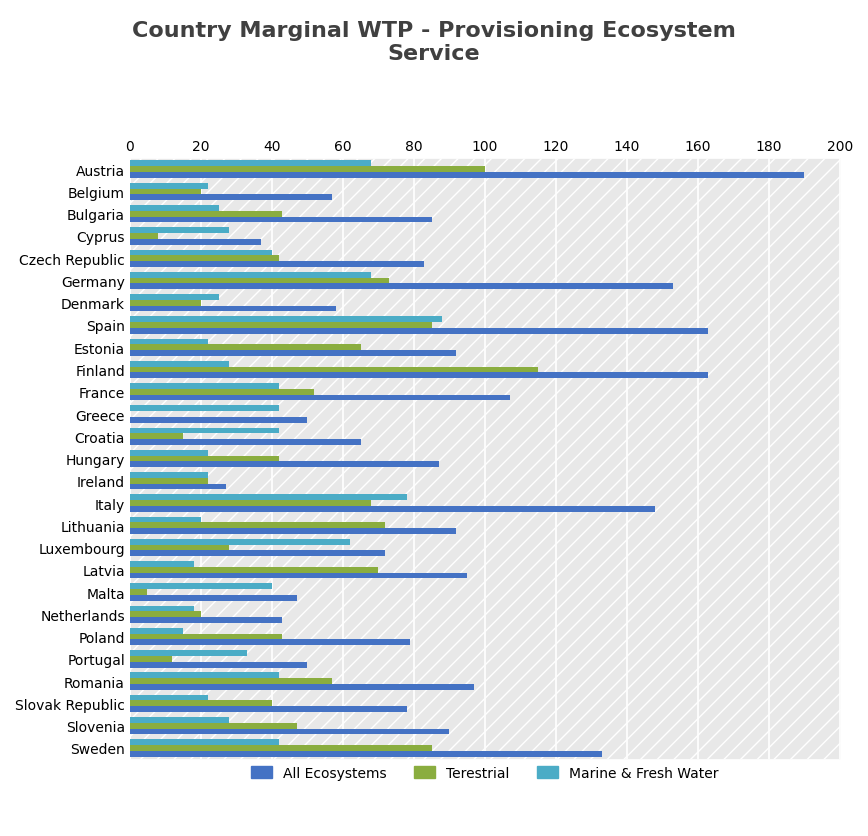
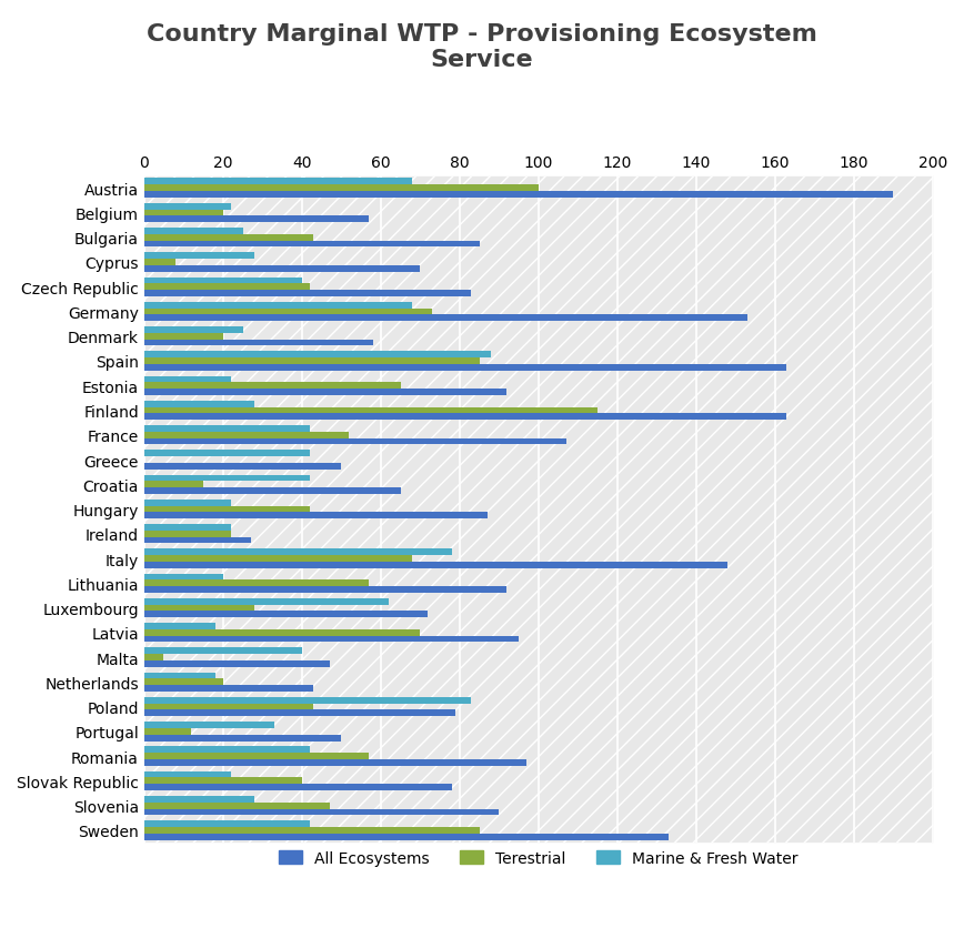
All Ecosystems/Cyprus: 37 -> 70
Terestrial/Lithuania: 72 -> 57
Marine & Fresh Water/Poland: 15 -> 83
